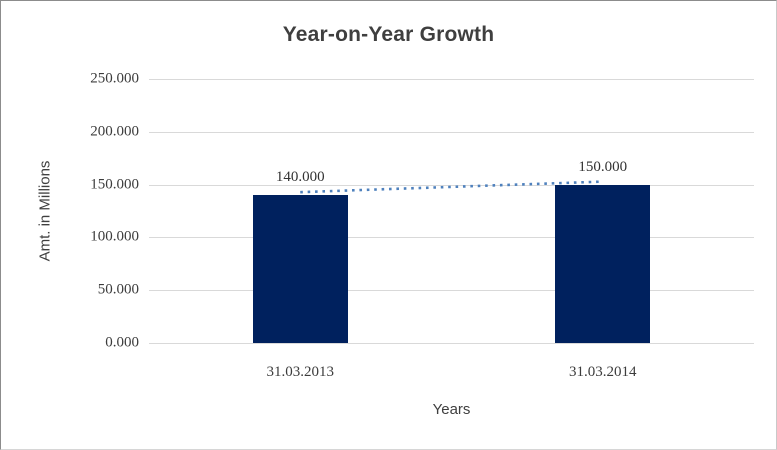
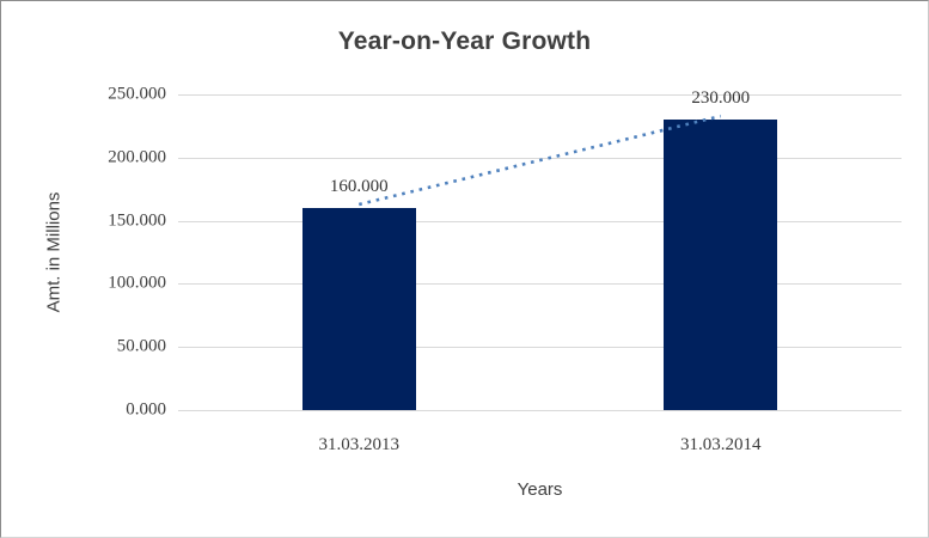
31.03.2013: 140.000 -> 160.000
31.03.2014: 150.000 -> 230.000
